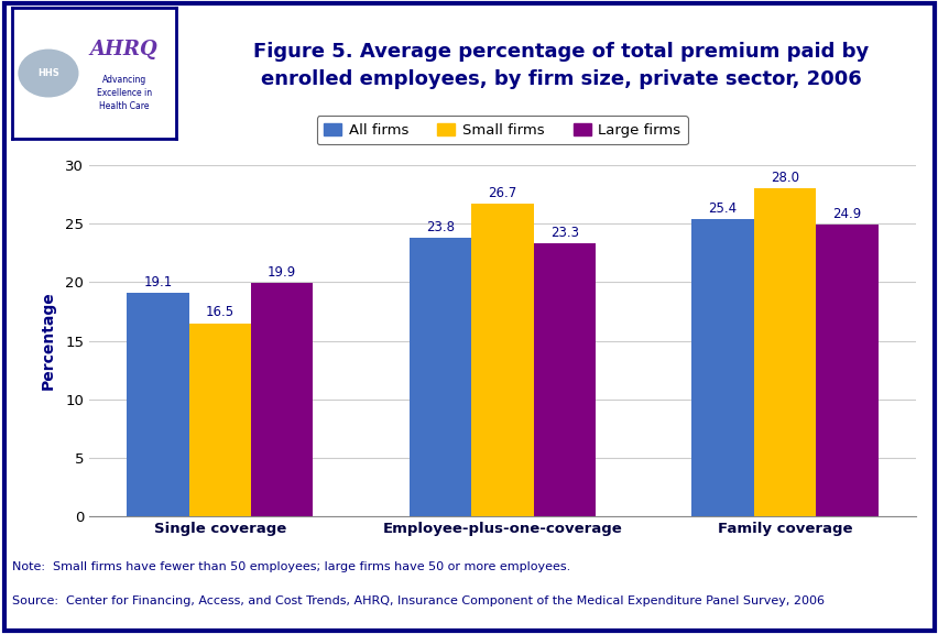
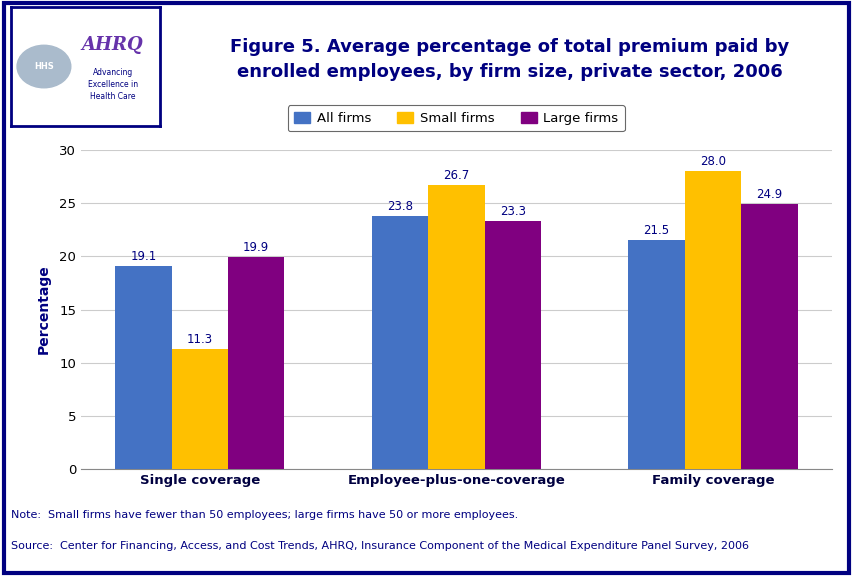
Small firms/Single coverage: 16.5 -> 11.3
All firms/Family coverage: 25.4 -> 21.5
